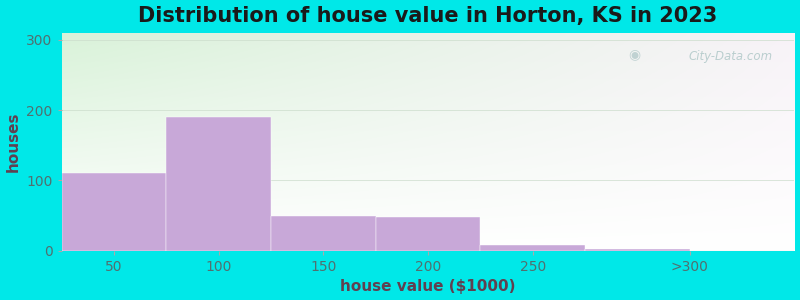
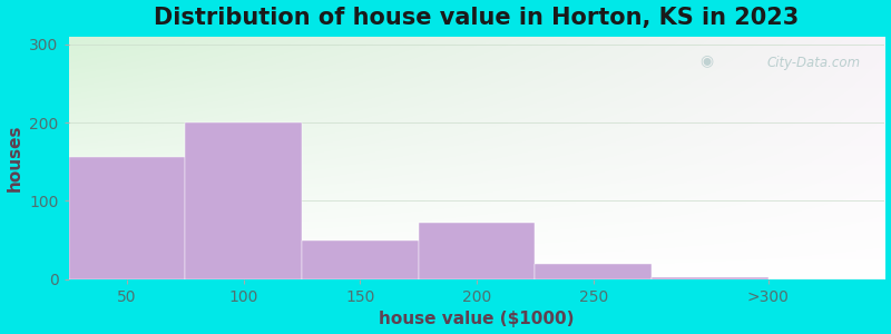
50: 110 -> 156
100: 190 -> 200
200: 48 -> 72
250: 9 -> 20
